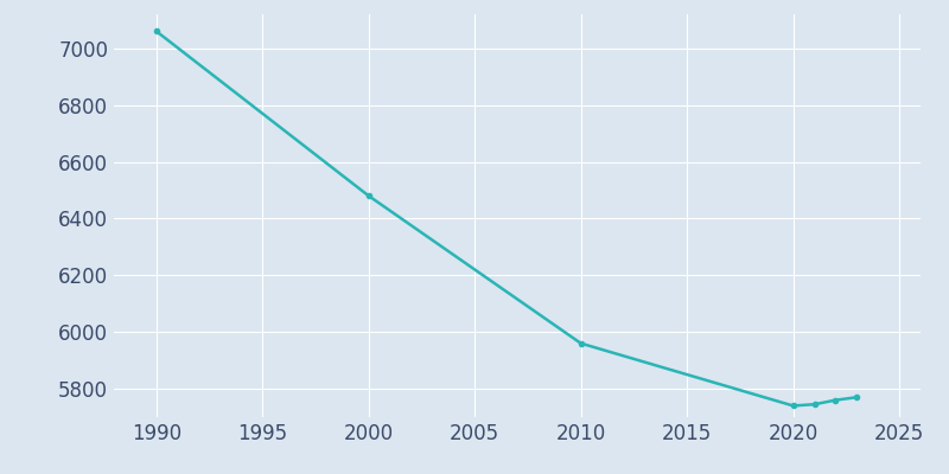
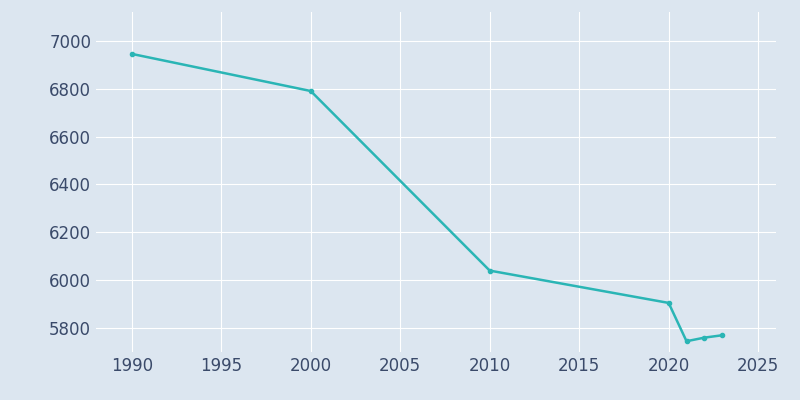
1990: 7060 -> 6945
2000: 6480 -> 6790
2010: 5960 -> 6040
2020: 5740 -> 5905
